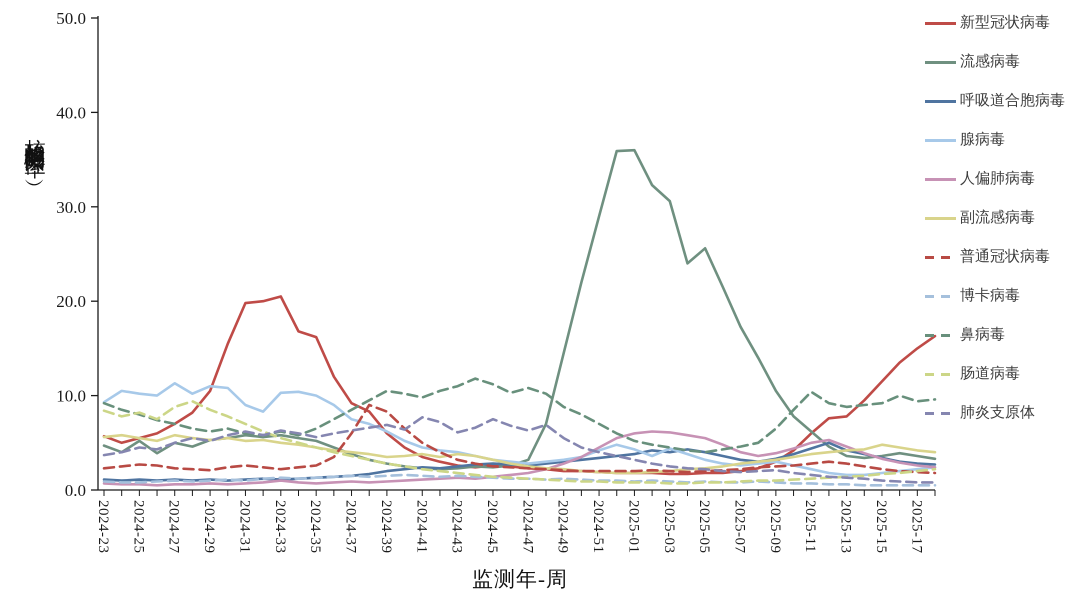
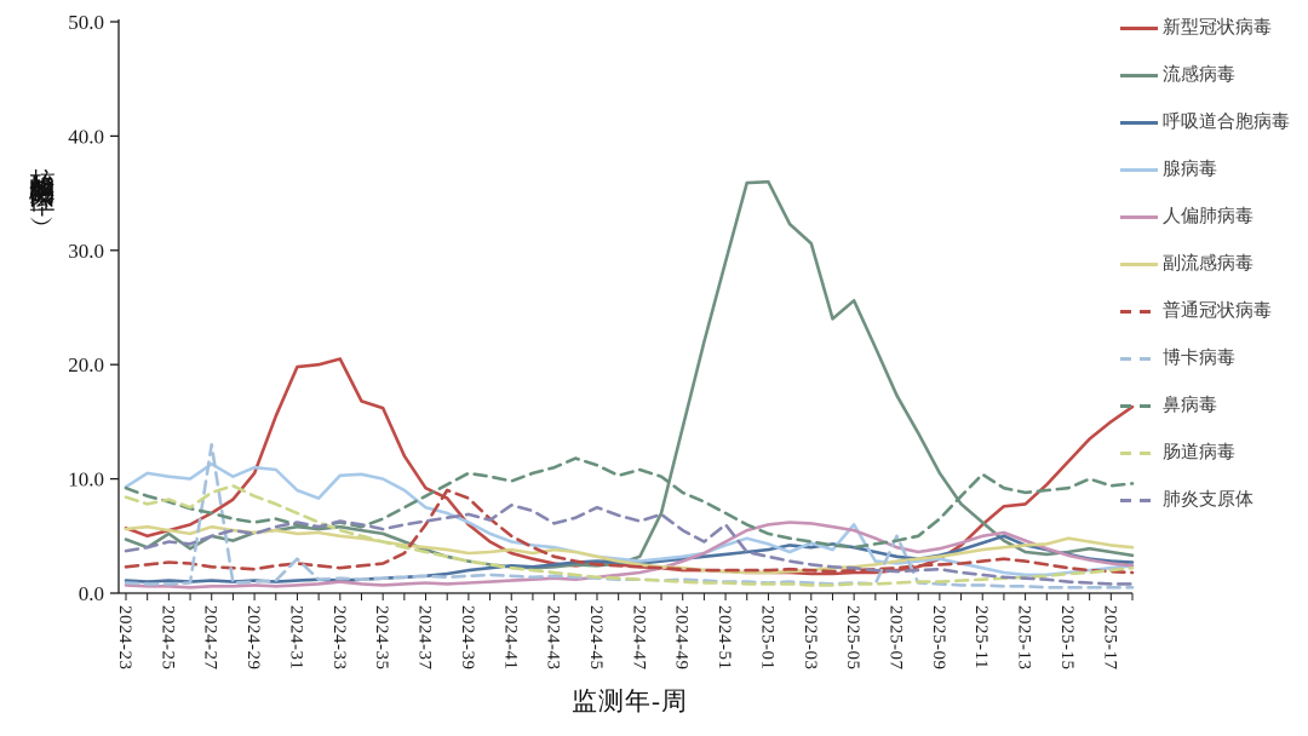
博卡病毒/2024-27: 1 -> 13
博卡病毒/2024-31: 1 -> 3
肺炎支原体/2024-51: 4 -> 6
腺病毒/2025-05: 3 -> 6
博卡病毒/2025-07: 1 -> 5
